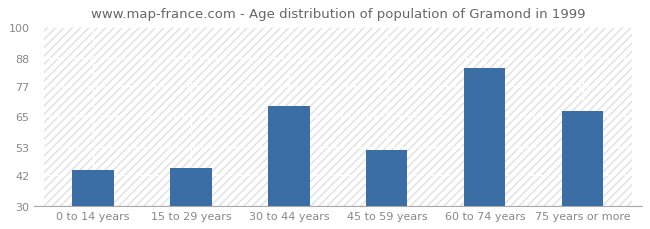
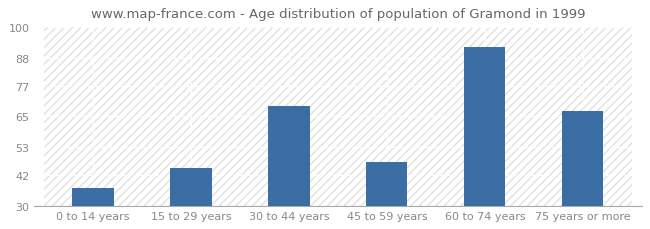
0 to 14 years: 44 -> 37
45 to 59 years: 52 -> 47
60 to 74 years: 84 -> 92
